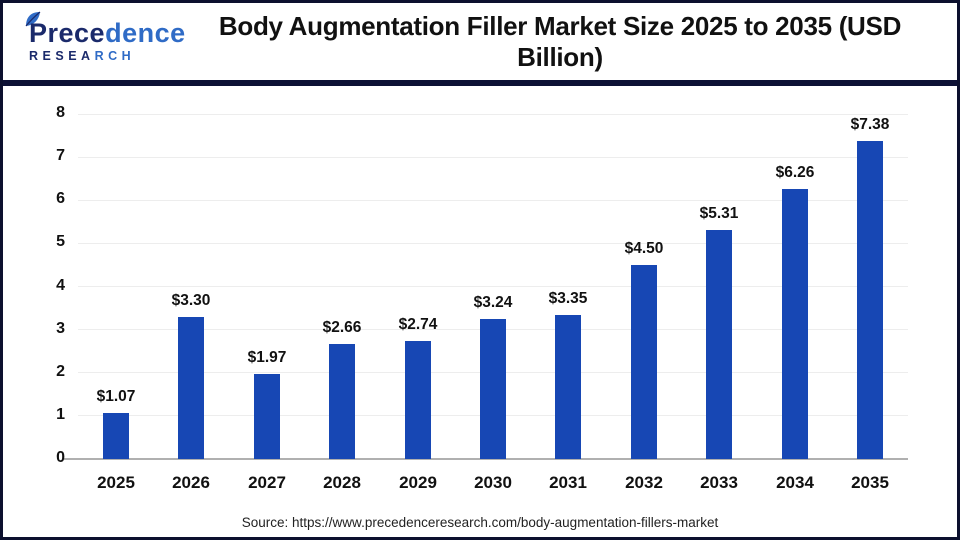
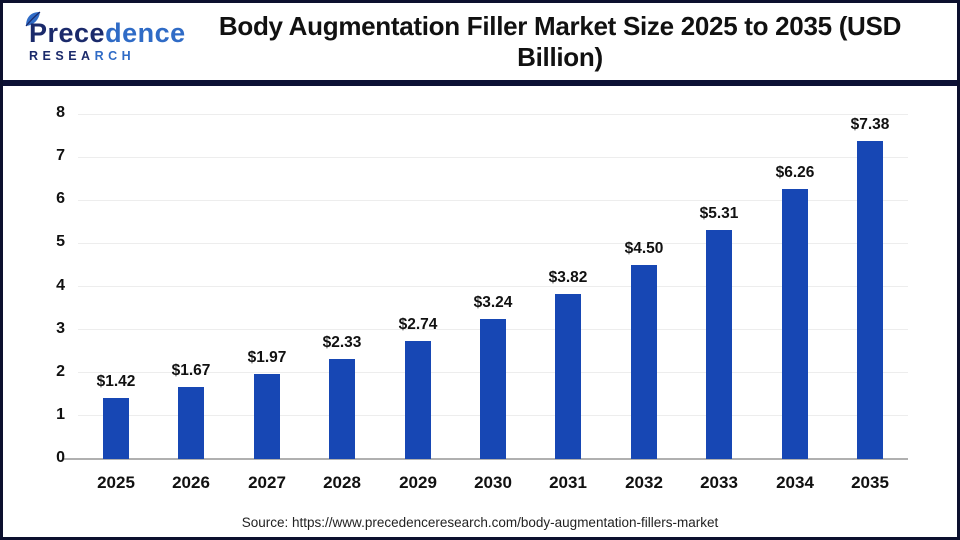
2025: $1.07 -> $1.42
2026: $3.30 -> $1.67
2028: $2.66 -> $2.33
2031: $3.35 -> $3.82
